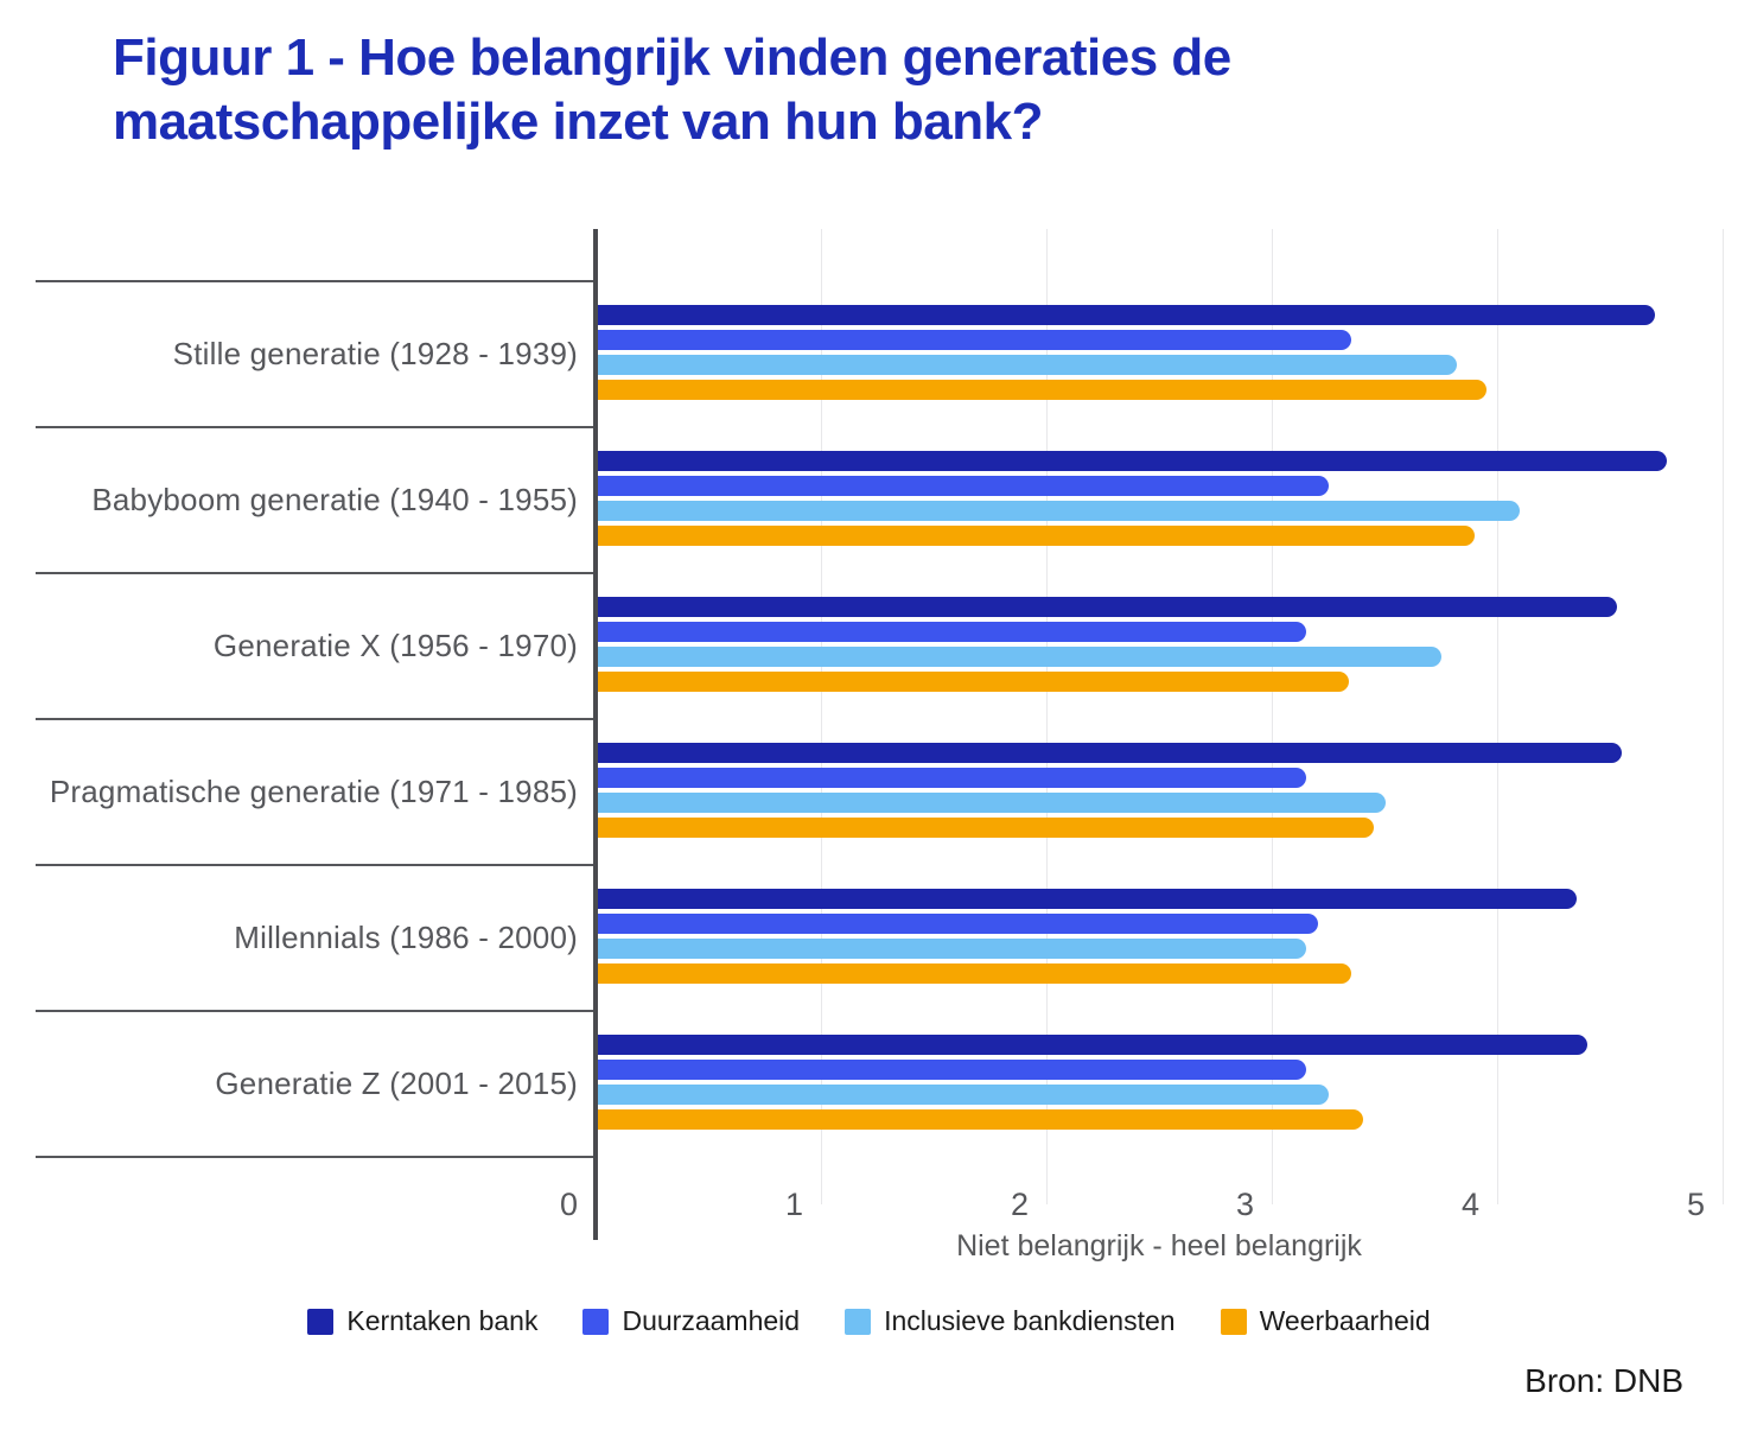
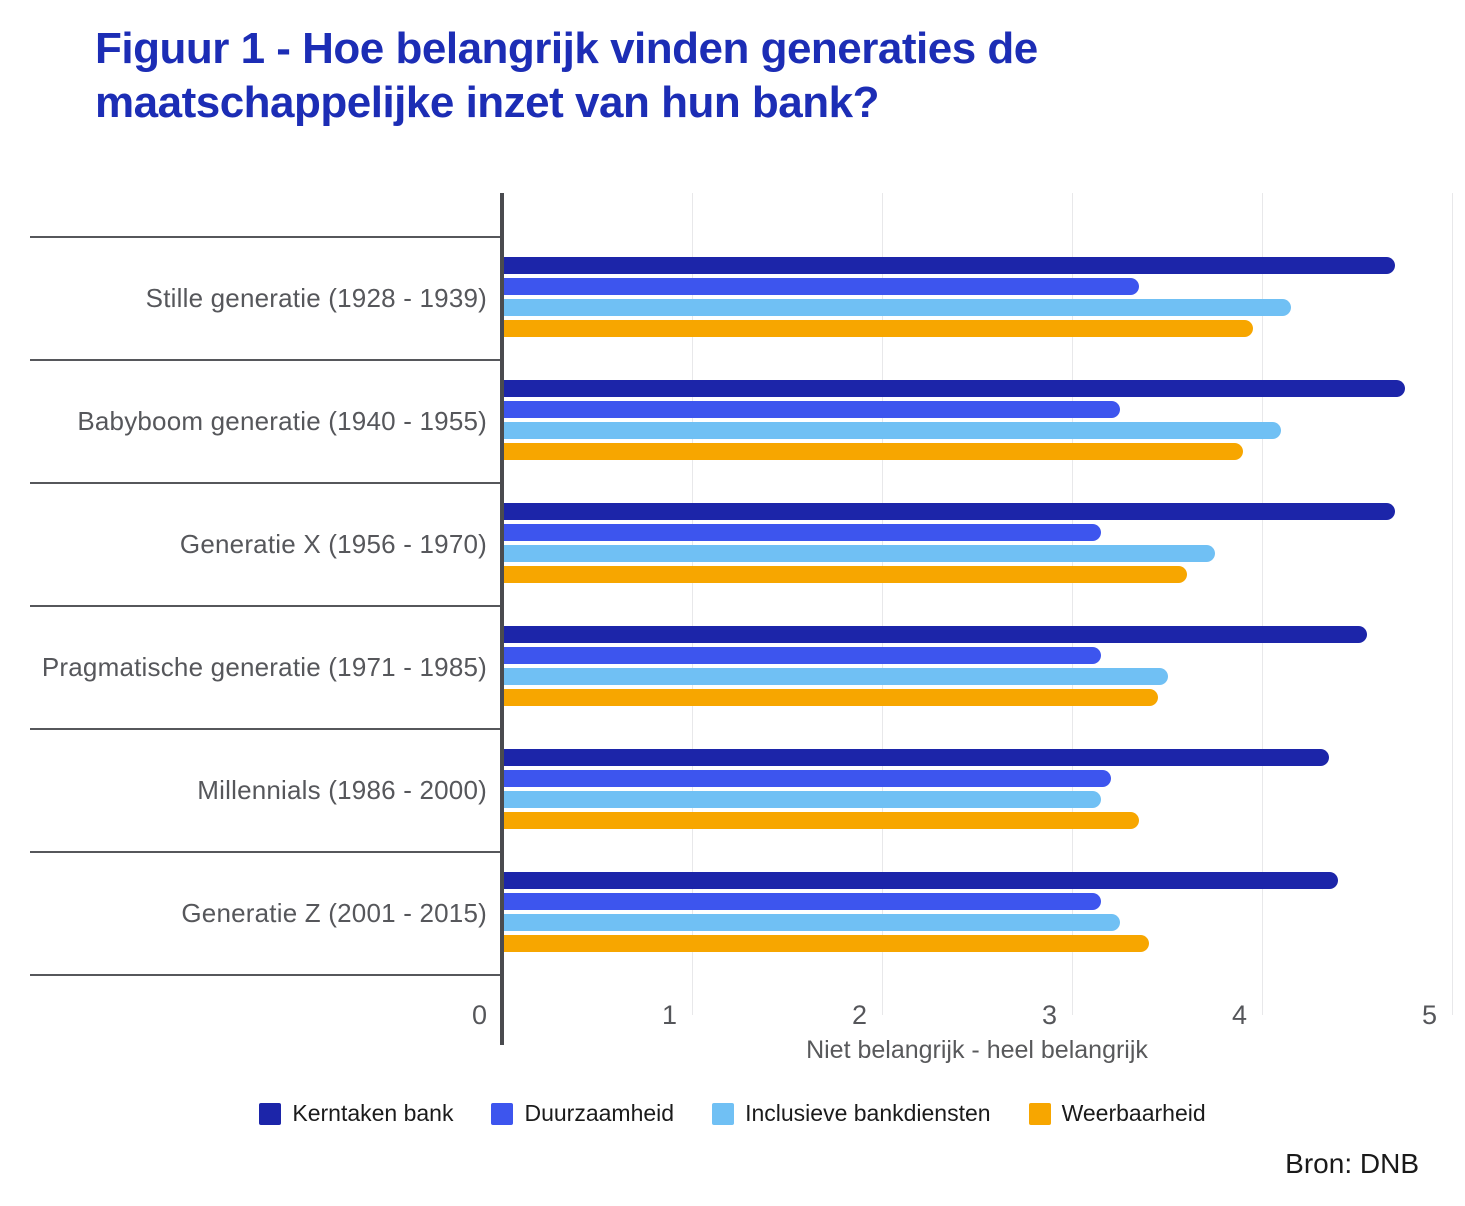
Inclusieve bankdiensten/Stille generatie (1928 - 1939): 3.82 -> 4.15
Kerntaken bank/Generatie X (1956 - 1970): 4.53 -> 4.70
Weerbaarheid/Generatie X (1956 - 1970): 3.34 -> 3.60
